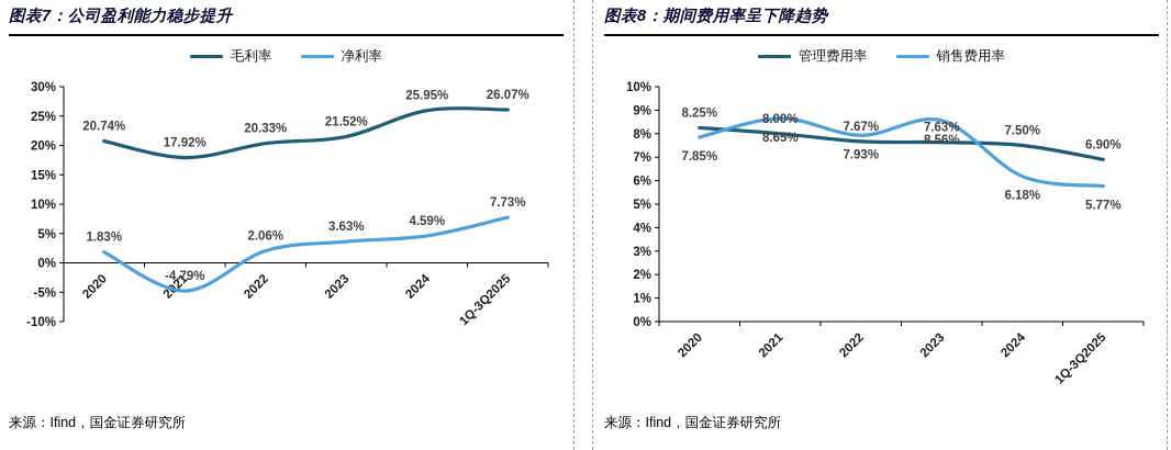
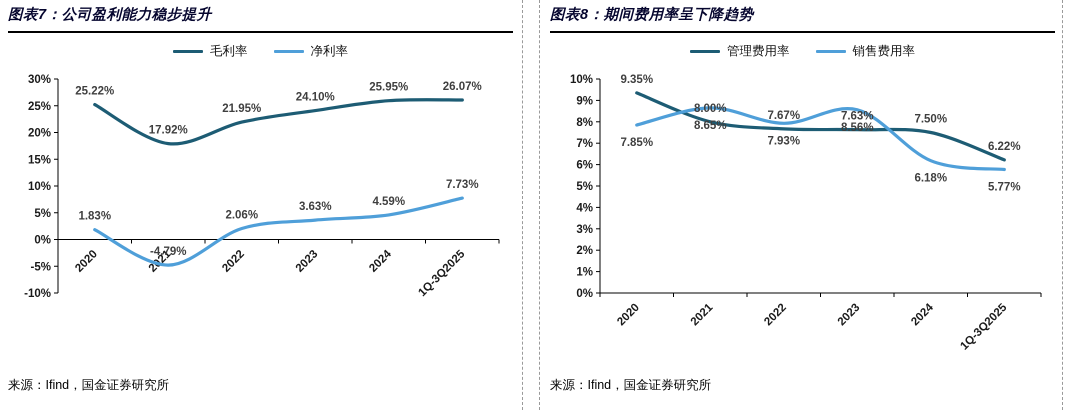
图表7：公司盈利能力稳步提升/毛利率/2020: 20.74% -> 25.22%
图表7：公司盈利能力稳步提升/毛利率/2022: 20.33% -> 21.95%
图表7：公司盈利能力稳步提升/毛利率/2023: 21.52% -> 24.10%
图表8：期间费用率呈下降趋势/管理费用率/2020: 8.25% -> 9.35%
图表8：期间费用率呈下降趋势/管理费用率/1Q-3Q2025: 6.90% -> 6.22%
